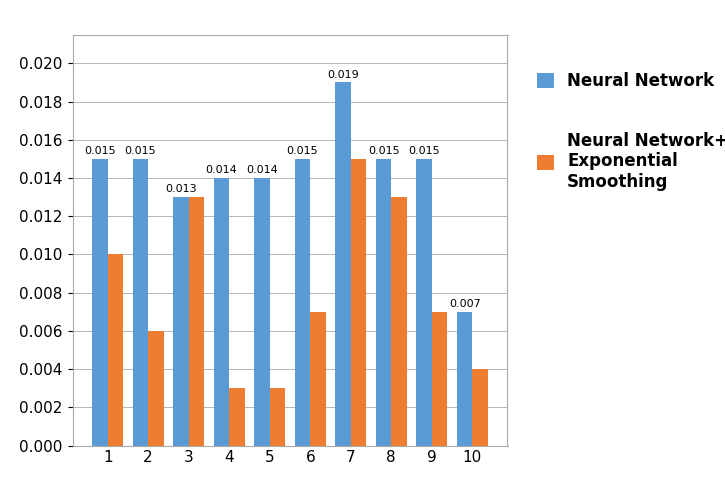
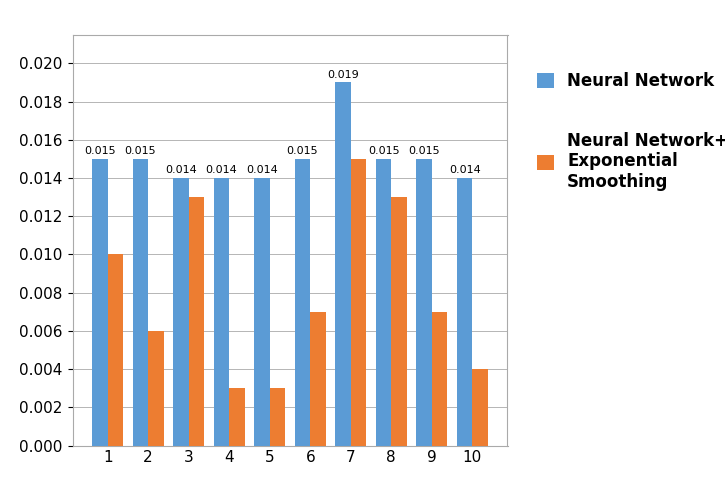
Neural Network/3: 0.013 -> 0.014
Neural Network/10: 0.007 -> 0.014
